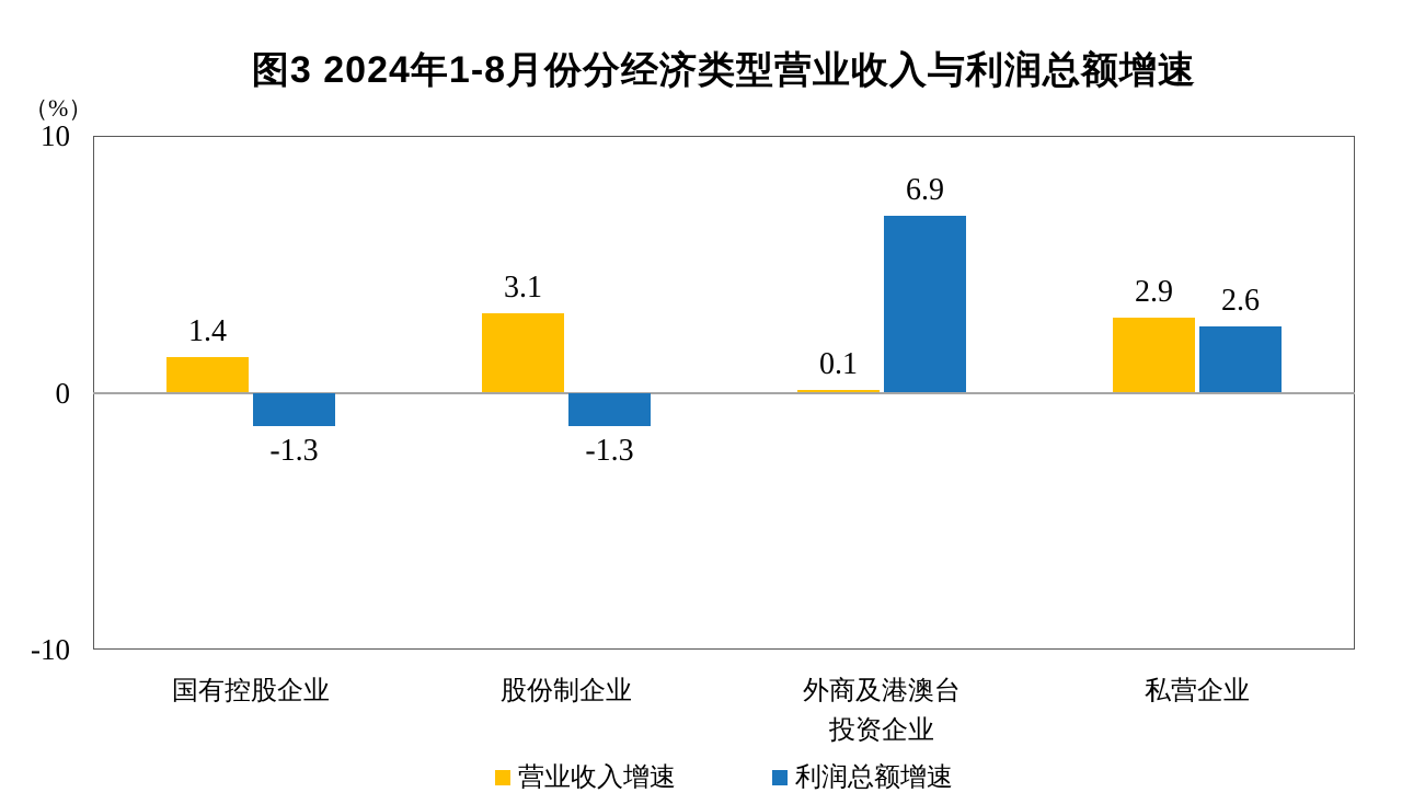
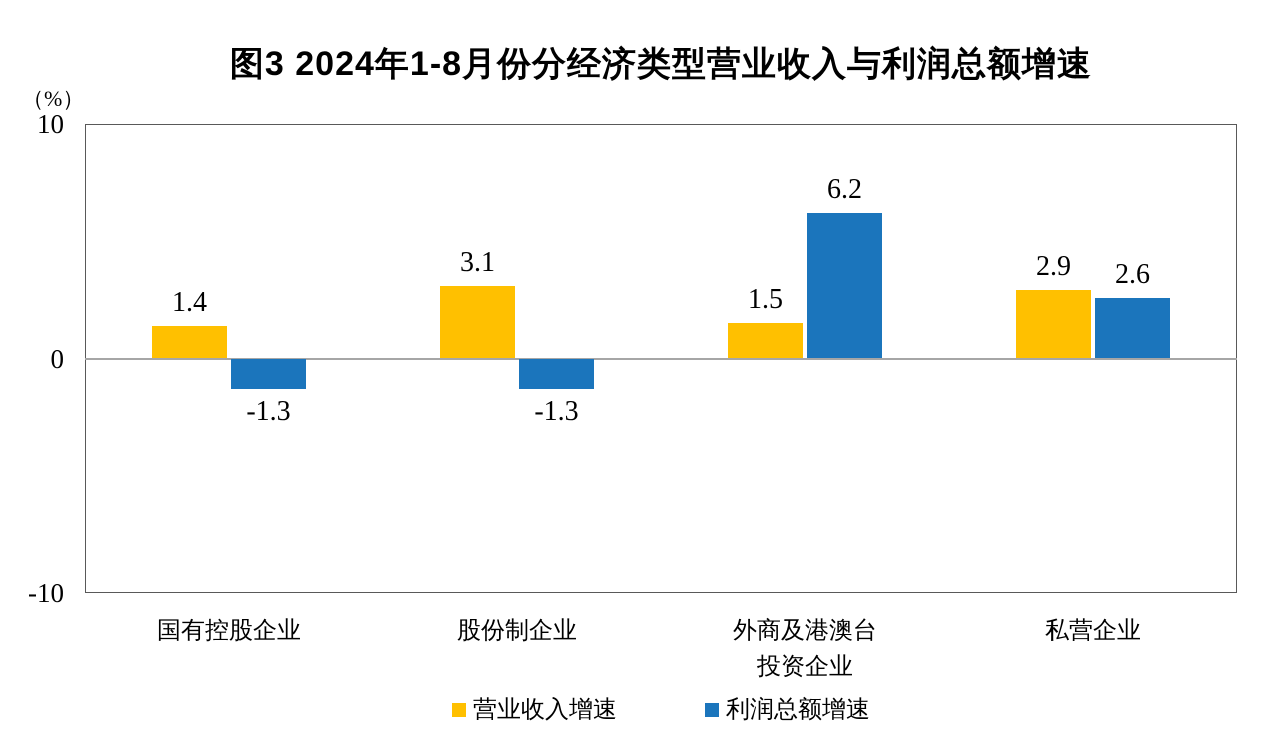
营业收入增速/外商及港澳台 投资企业: 0.1 -> 1.5
利润总额增速/外商及港澳台 投资企业: 6.9 -> 6.2
